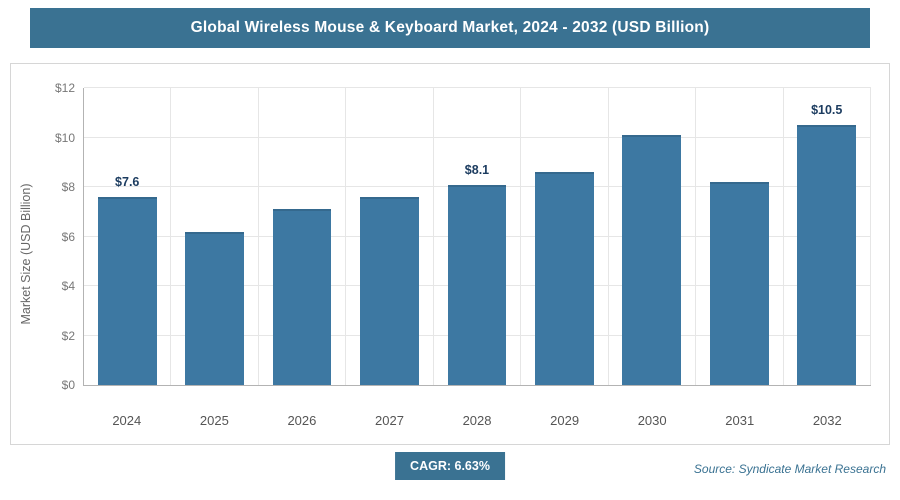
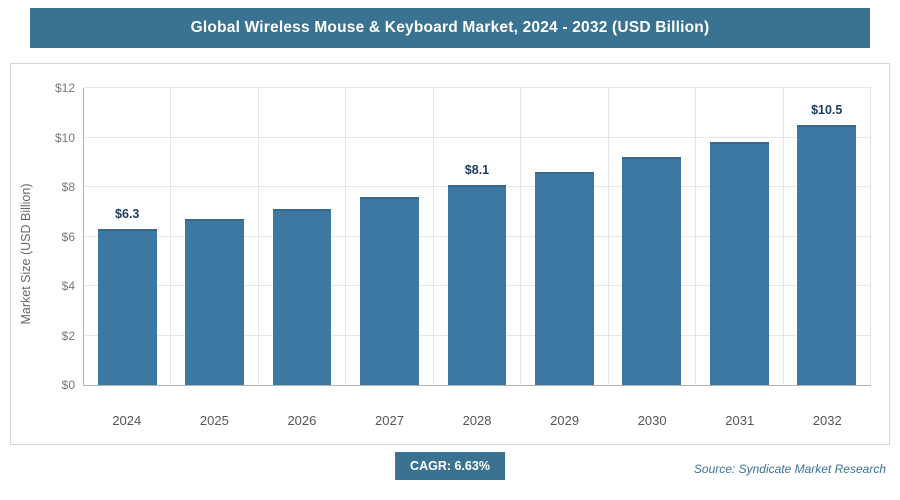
2024: $7.6 -> $6.3
2025: $6.2 -> $6.7
2030: $10.1 -> $9.2
2031: $8.2 -> $9.8
